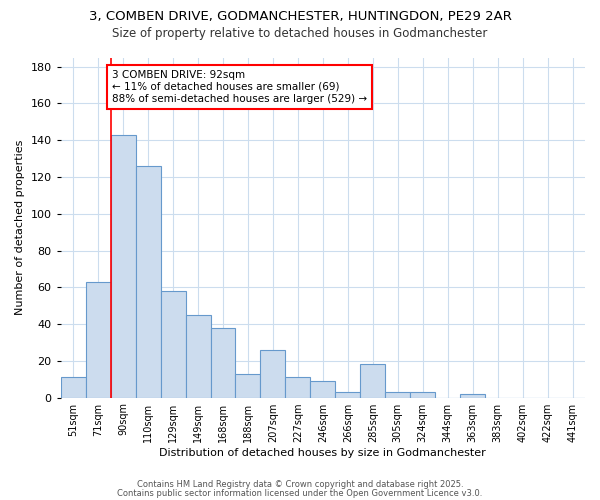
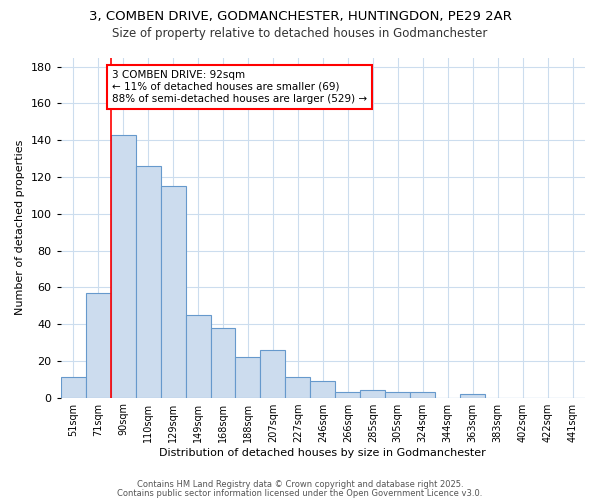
71sqm: 63 -> 57
129sqm: 58 -> 115
188sqm: 13 -> 22
285sqm: 18 -> 4
